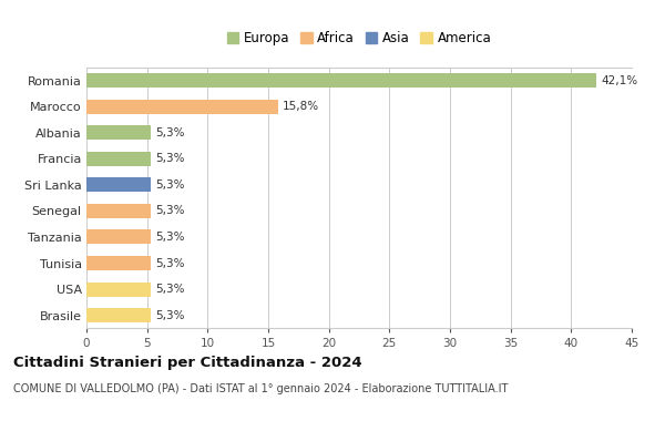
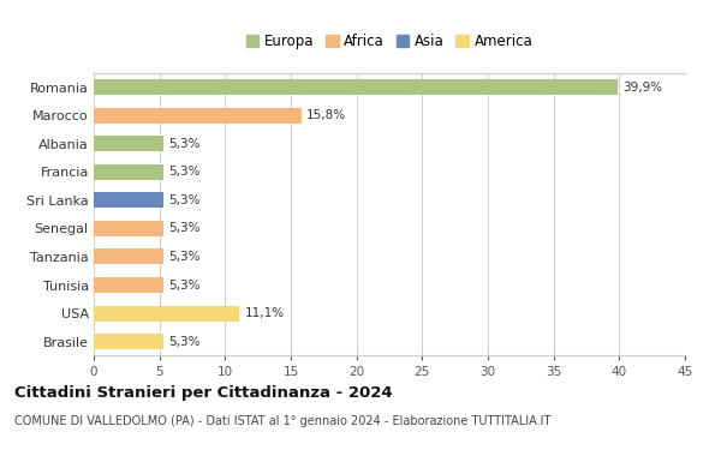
Romania: 42,1% -> 39,9%
USA: 5,3% -> 11,1%
